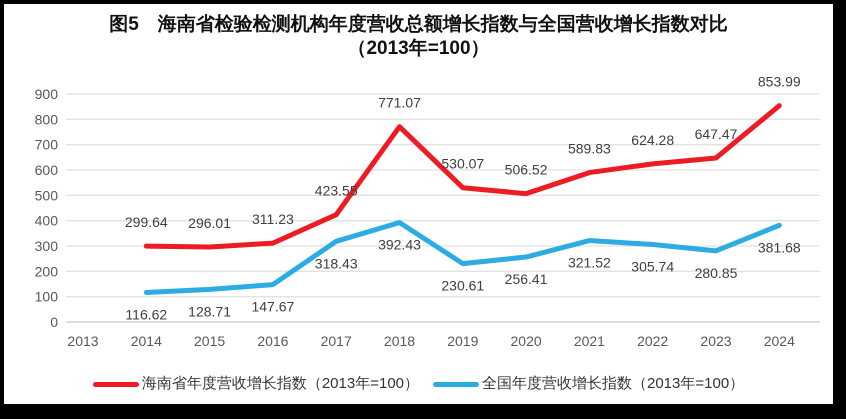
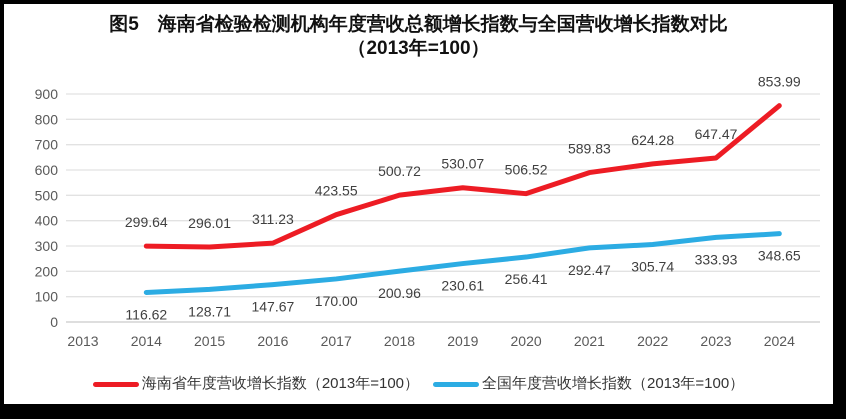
全国年度营收增长指数（2013年=100）/2017: 318.43 -> 170.00
海南省年度营收增长指数（2013年=100）/2018: 771.07 -> 500.72
全国年度营收增长指数（2013年=100）/2018: 392.43 -> 200.96
全国年度营收增长指数（2013年=100）/2021: 321.52 -> 292.47
全国年度营收增长指数（2013年=100）/2023: 280.85 -> 333.93
全国年度营收增长指数（2013年=100）/2024: 381.68 -> 348.65
